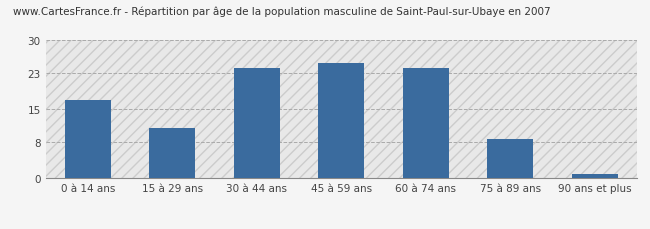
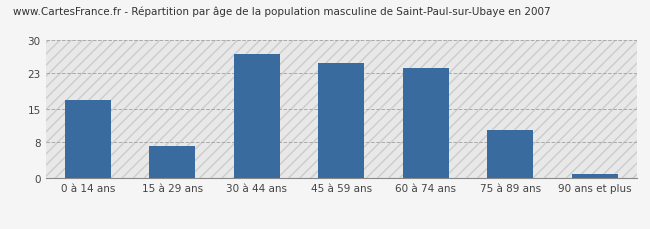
15 à 29 ans: 11.0 -> 7.0
30 à 44 ans: 24.0 -> 27.0
75 à 89 ans: 8.5 -> 10.5
